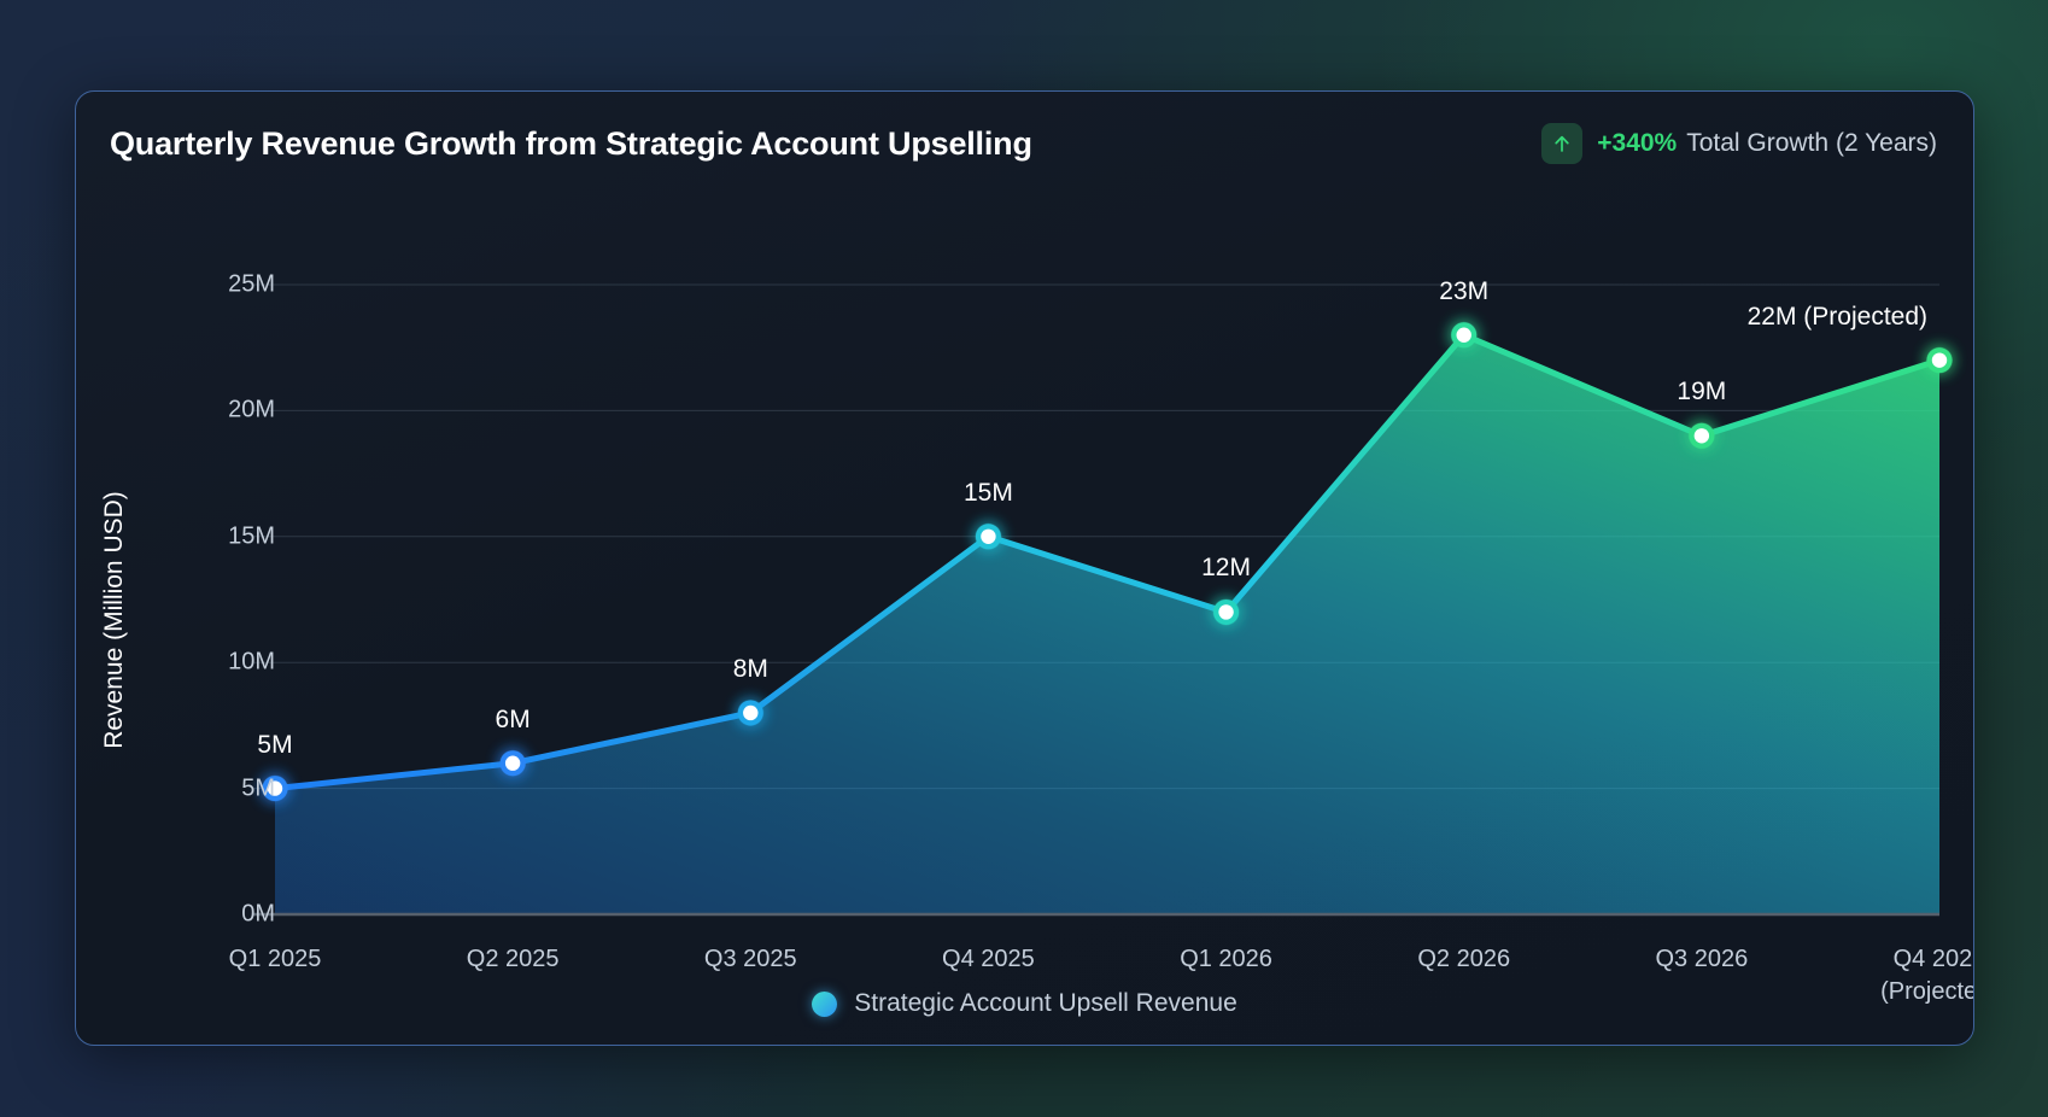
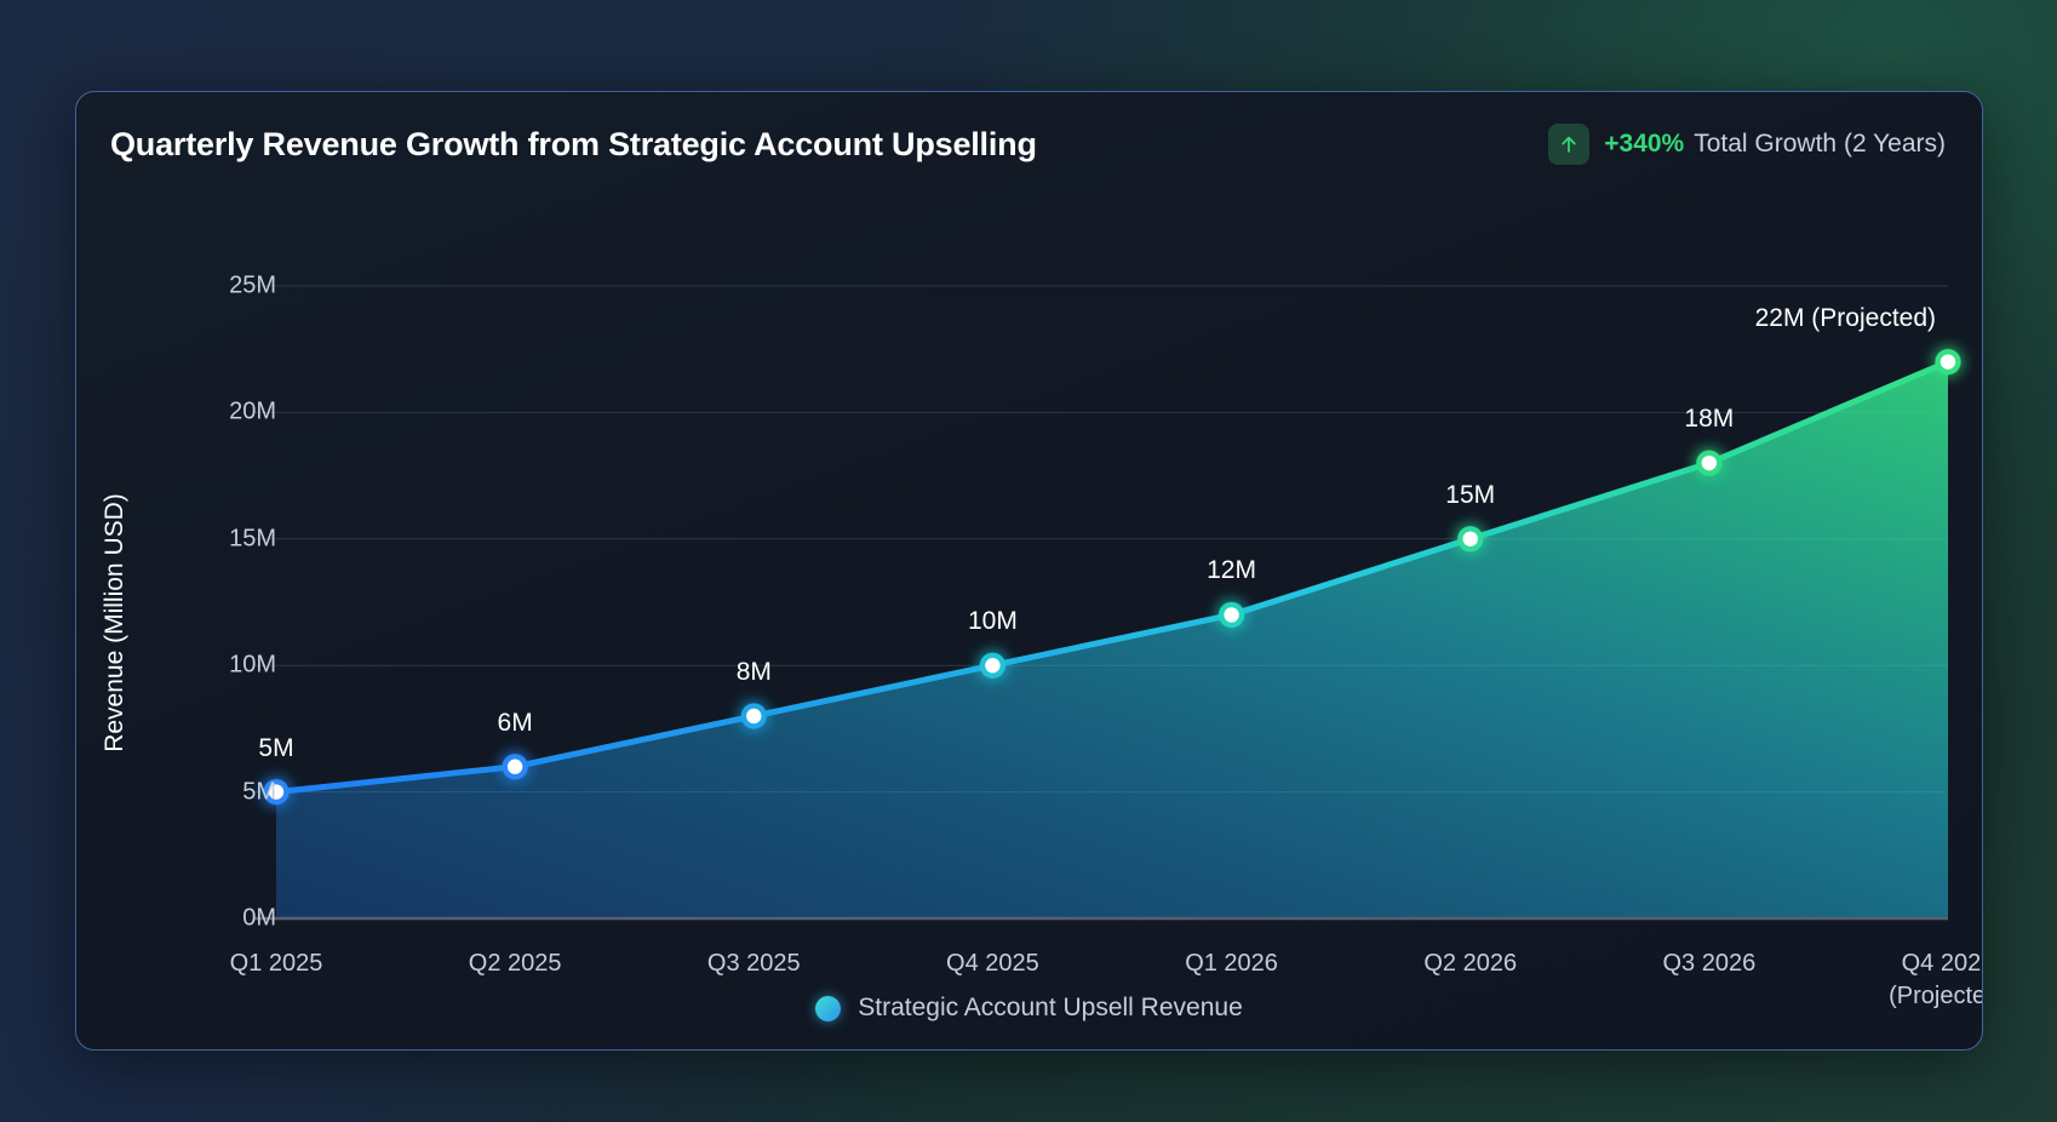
Q4 2025: 15M -> 10M
Q2 2026: 23M -> 15M
Q3 2026: 19M -> 18M
